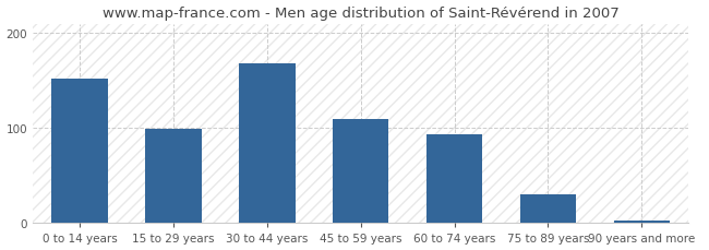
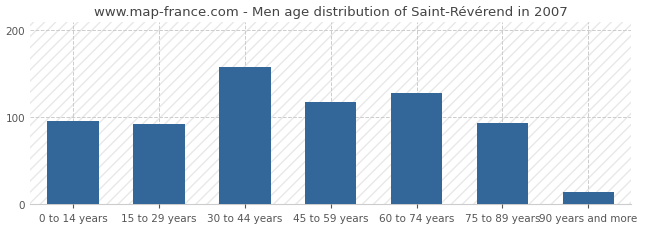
0 to 14 years: 152 -> 96
15 to 29 years: 99 -> 92
30 to 44 years: 168 -> 158
45 to 59 years: 109 -> 118
60 to 74 years: 93 -> 128
75 to 89 years: 30 -> 94
90 years and more: 3 -> 14
